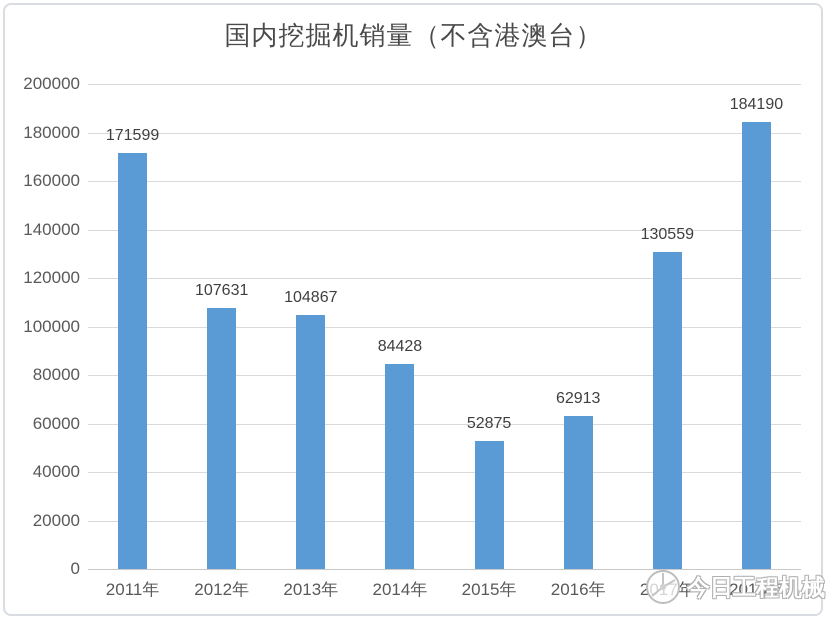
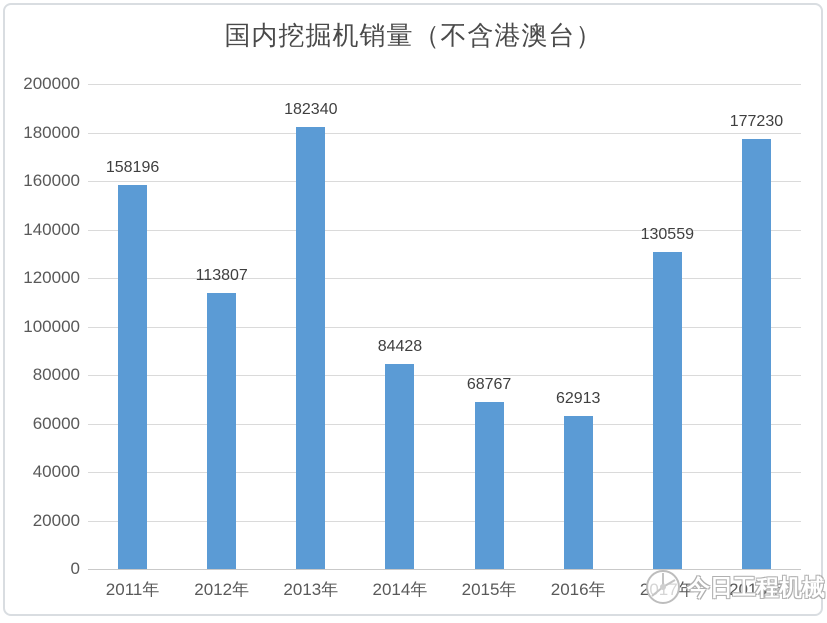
2011年: 171599 -> 158196
2012年: 107631 -> 113807
2013年: 104867 -> 182340
2015年: 52875 -> 68767
2018年: 184190 -> 177230
